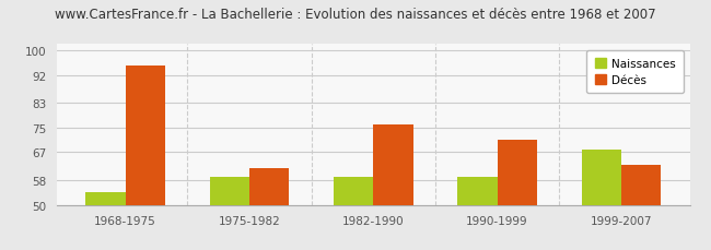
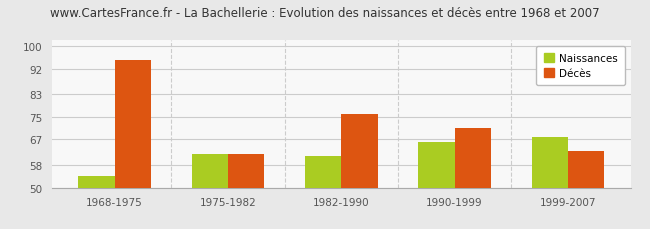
Naissances/1975-1982: 59 -> 62
Naissances/1982-1990: 59 -> 61
Naissances/1990-1999: 59 -> 66
